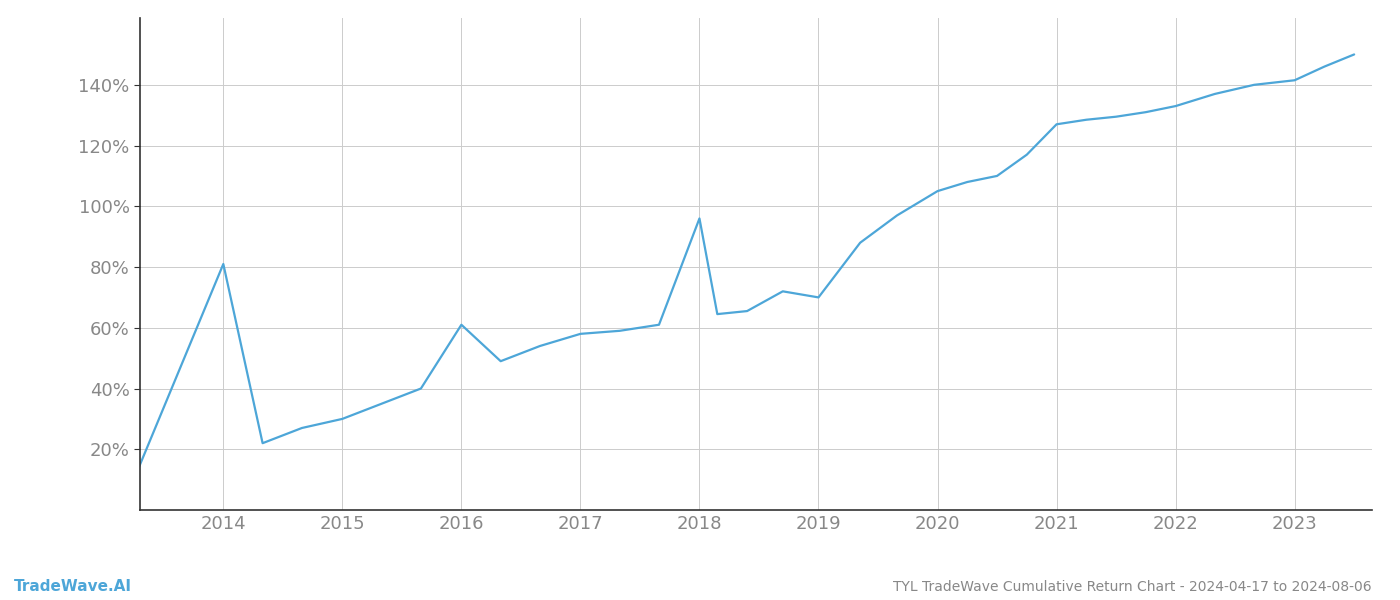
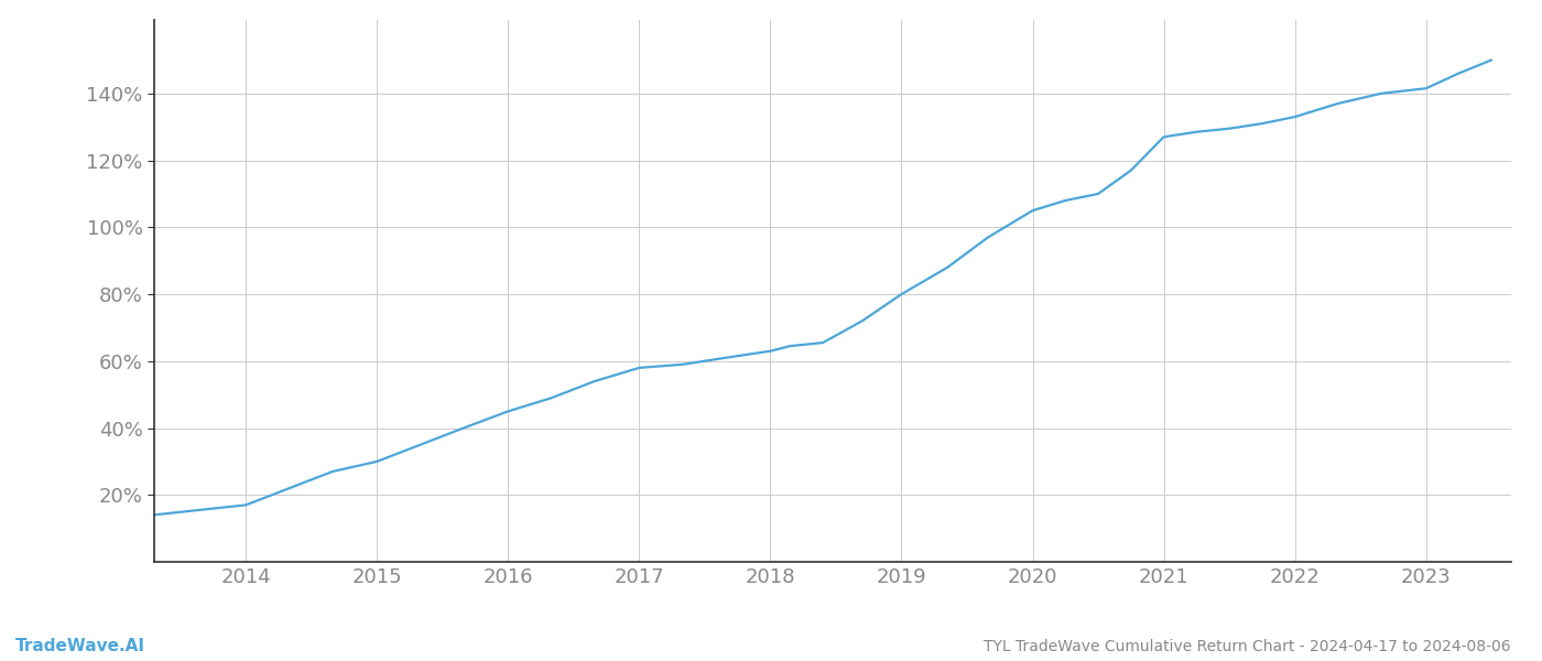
2014: 81.0% -> 17.0%
2016: 61.0% -> 45.0%
2018: 96.0% -> 63.0%
2019: 70.0% -> 80.0%
